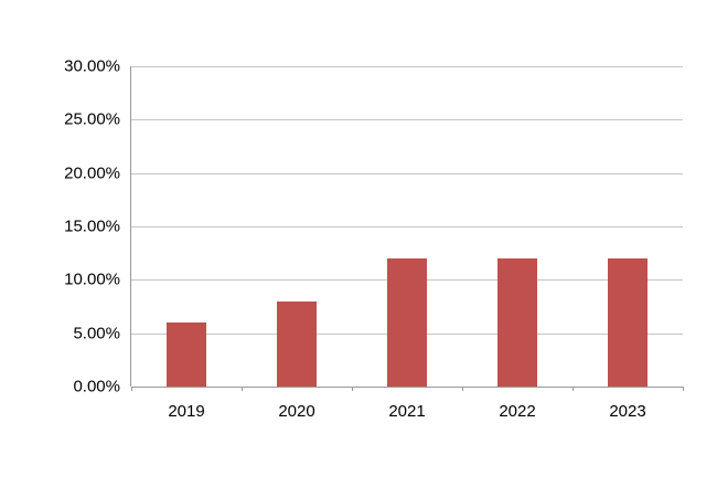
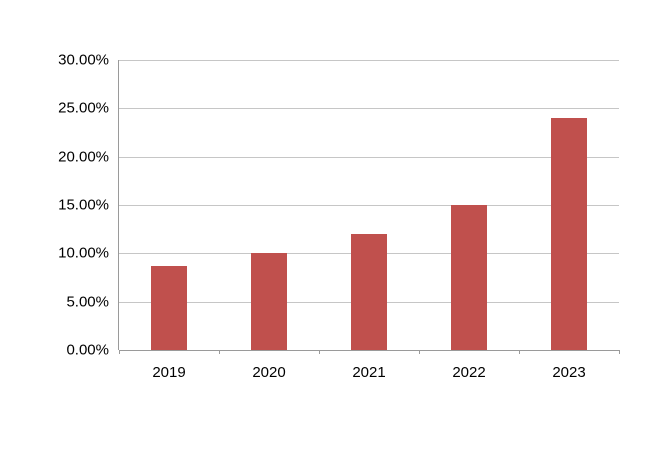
2019: 6% -> 9%
2020: 8% -> 10%
2022: 12% -> 15%
2023: 12% -> 24%
